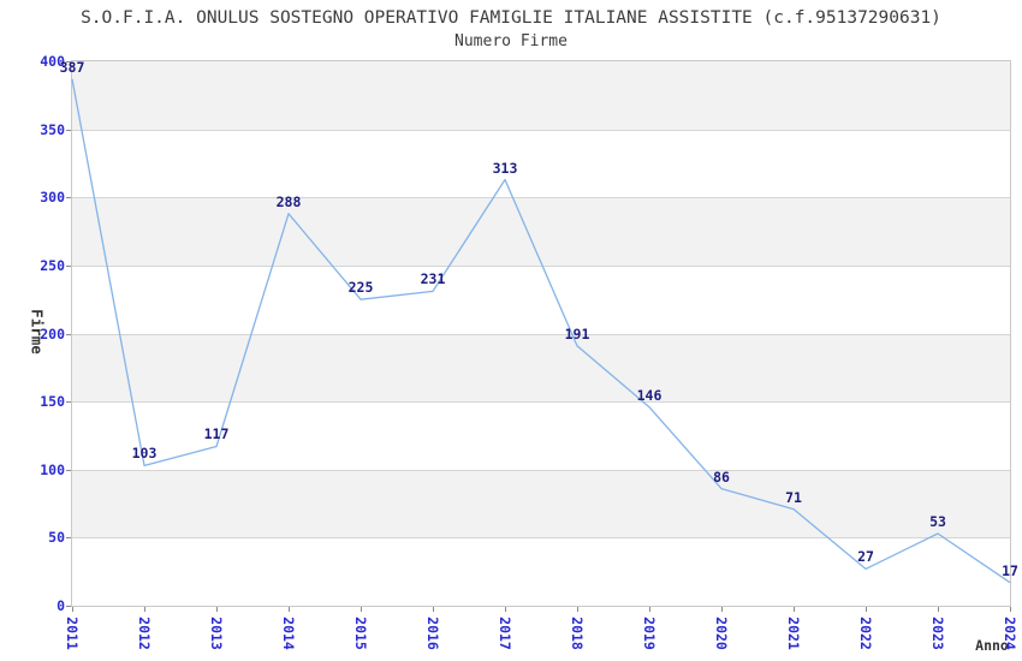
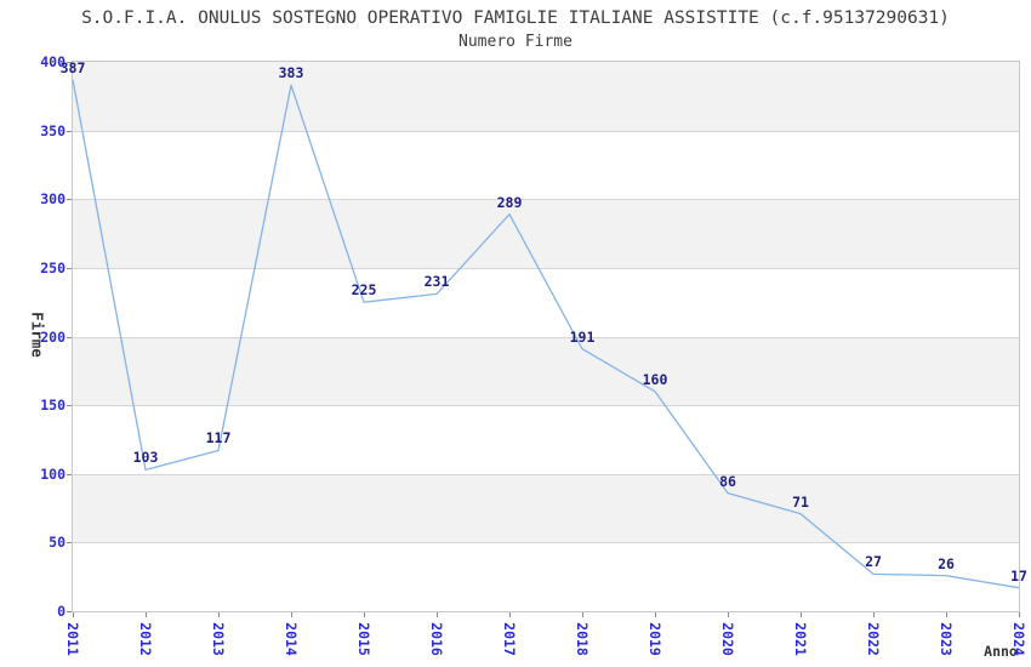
2014: 288 -> 383
2017: 313 -> 289
2019: 146 -> 160
2023: 53 -> 26
